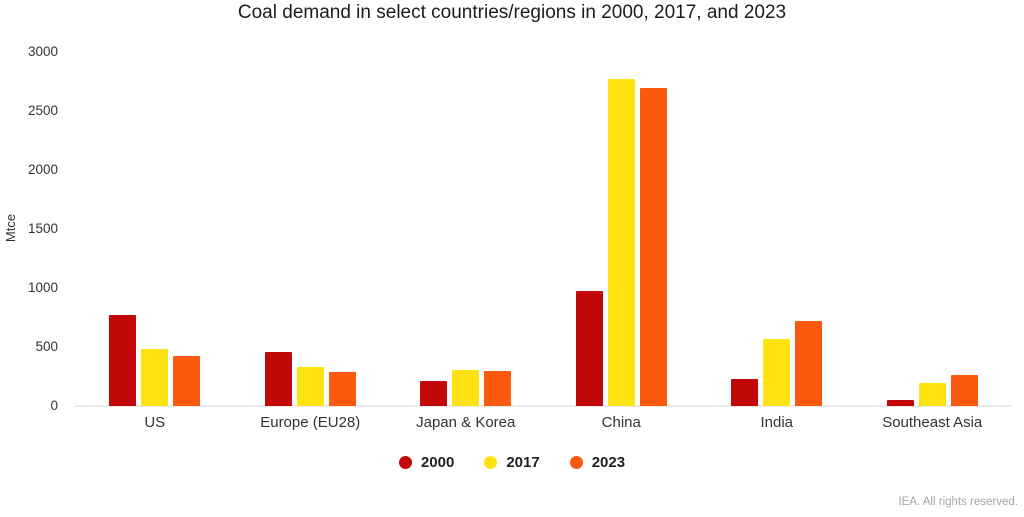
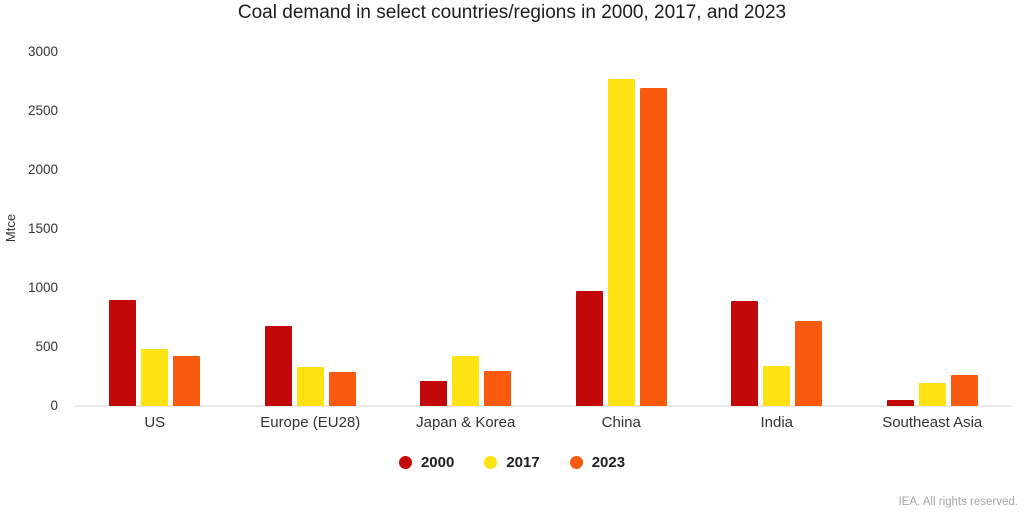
2000/US: 770 -> 900
2000/Europe (EU28): 460 -> 680
2017/Japan & Korea: 300 -> 420
2000/India: 230 -> 890
2017/India: 560 -> 340
